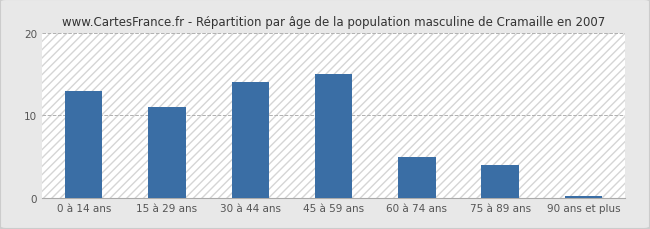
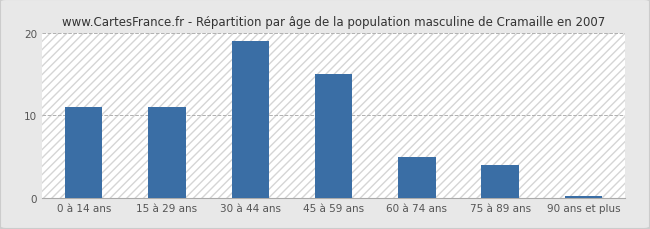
0 à 14 ans: 13.0 -> 11.0
30 à 44 ans: 14.0 -> 19.0
